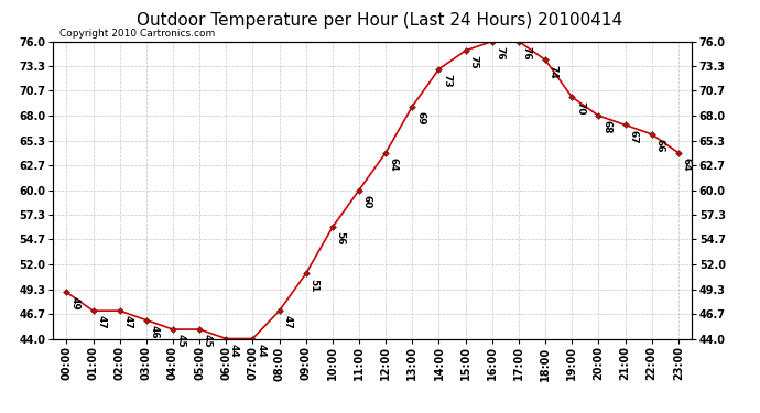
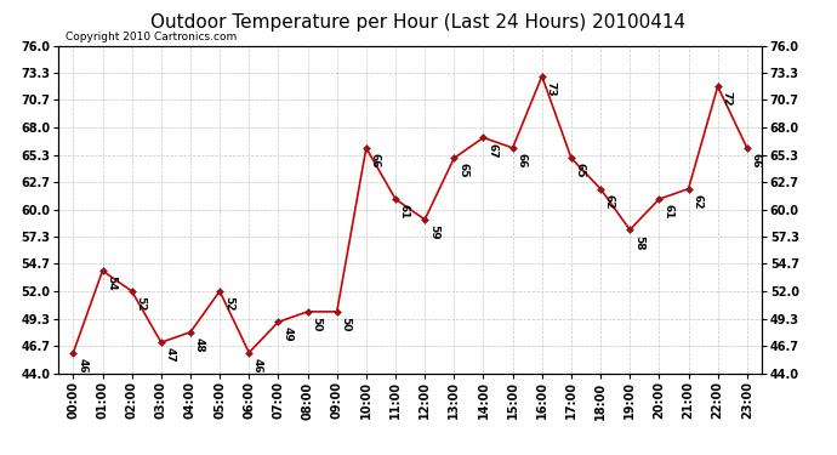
00:00: 49 -> 46
01:00: 47 -> 54
02:00: 47 -> 52
03:00: 46 -> 47
04:00: 45 -> 48
05:00: 45 -> 52
06:00: 44 -> 46
07:00: 44 -> 49
08:00: 47 -> 50
09:00: 51 -> 50
10:00: 56 -> 66
11:00: 60 -> 61
12:00: 64 -> 59
13:00: 69 -> 65
14:00: 73 -> 67
15:00: 75 -> 66
16:00: 76 -> 73
17:00: 76 -> 65
18:00: 74 -> 62
19:00: 70 -> 58
20:00: 68 -> 61
21:00: 67 -> 62
22:00: 66 -> 72
23:00: 64 -> 66
